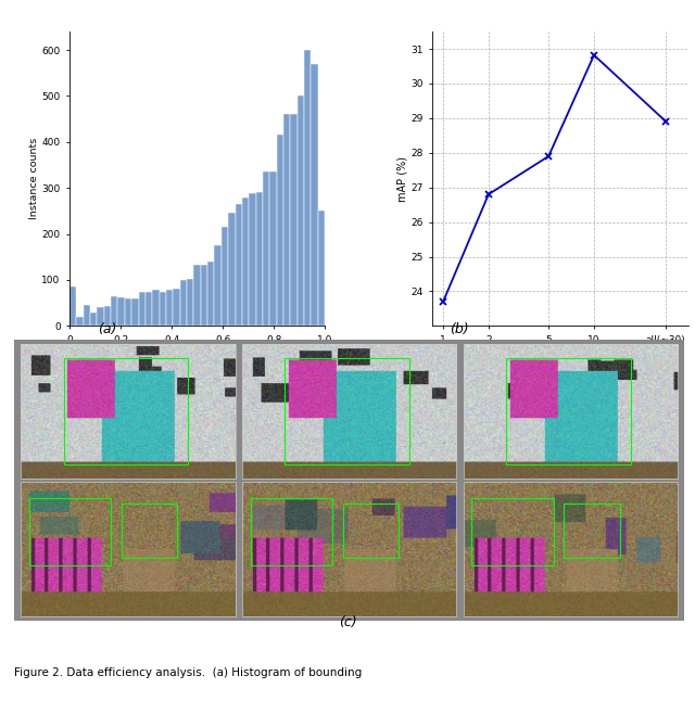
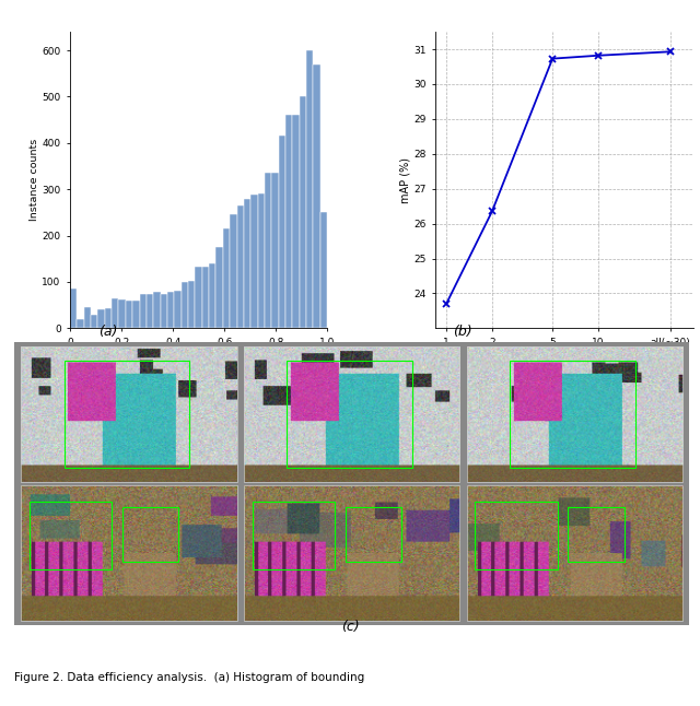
2: 26.80 -> 26.35
5: 27.90 -> 30.73
all(~30): 28.90 -> 30.93
